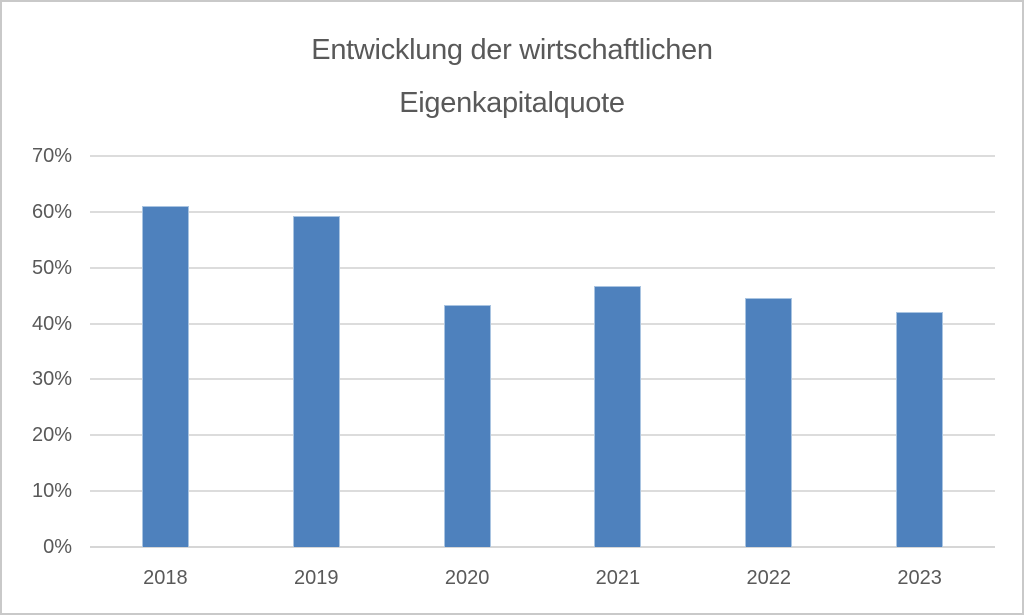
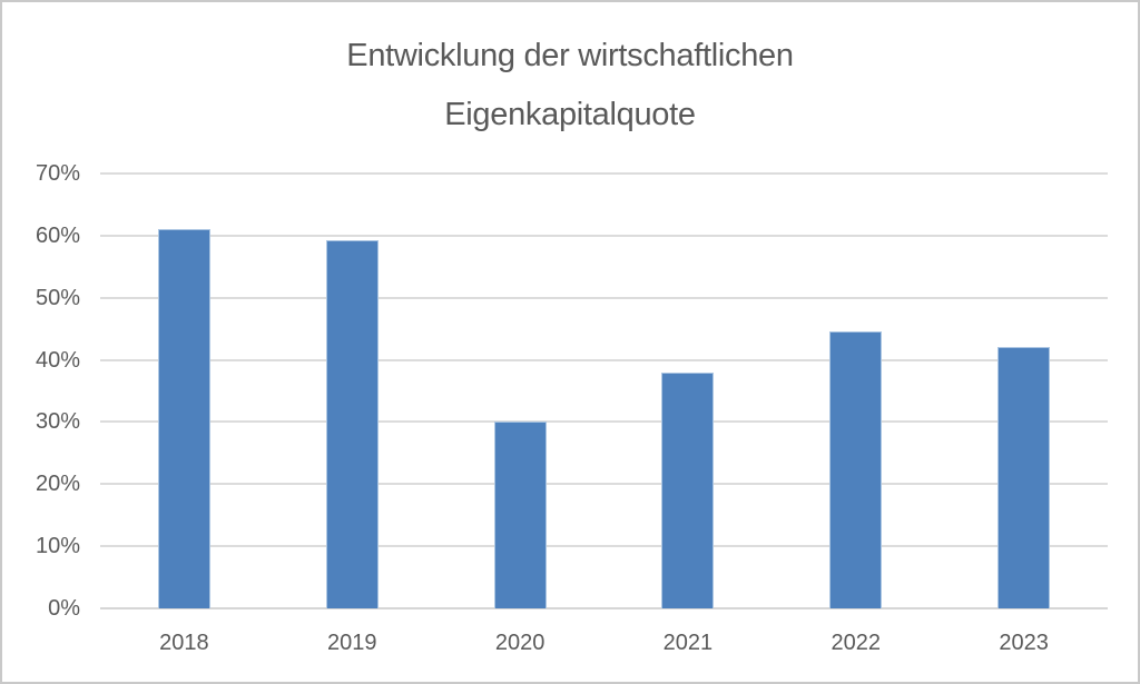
2020: 43% -> 30%
2021: 47% -> 38%
